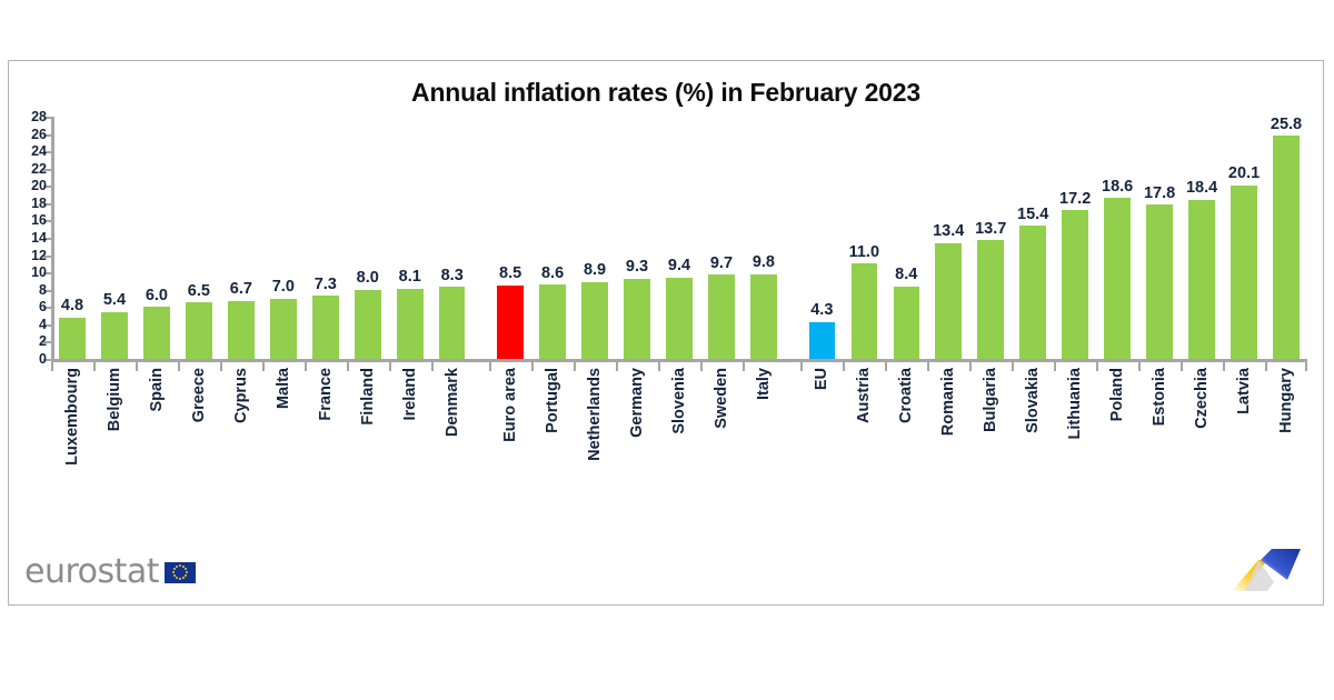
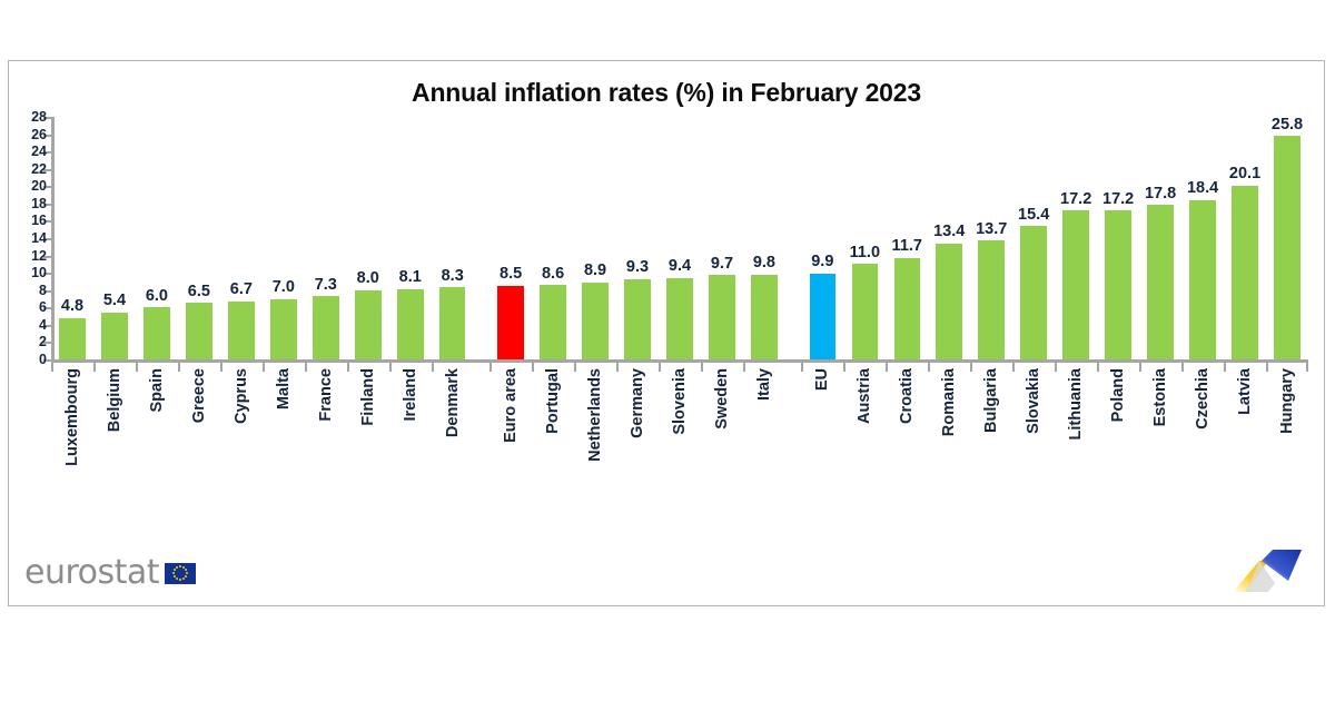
EU: 4.3 -> 9.9
Croatia: 8.4 -> 11.7
Poland: 18.6 -> 17.2
